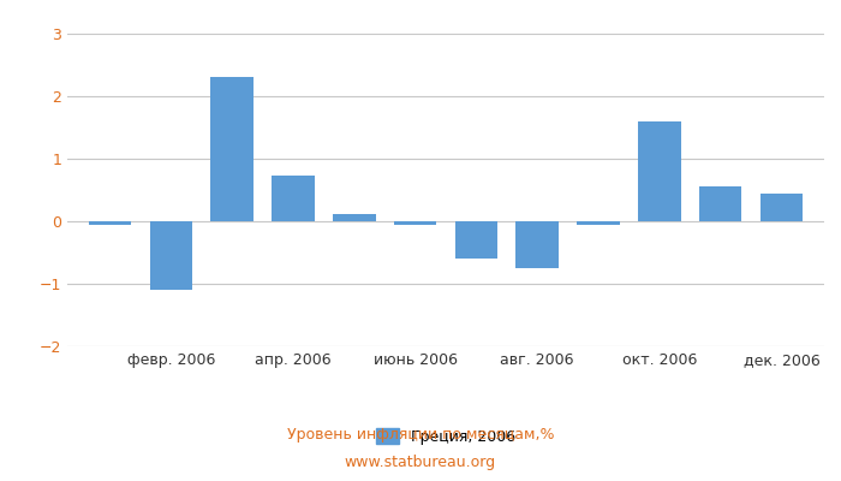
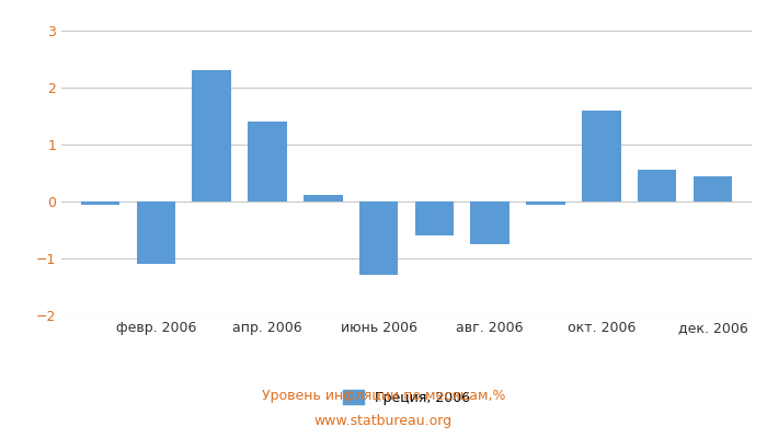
апр. 2006: 0.73 -> 1.40
июнь 2006: -0.05 -> -1.28
